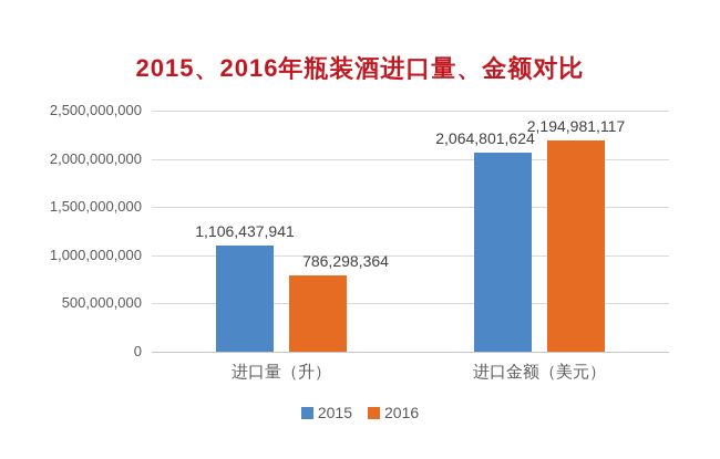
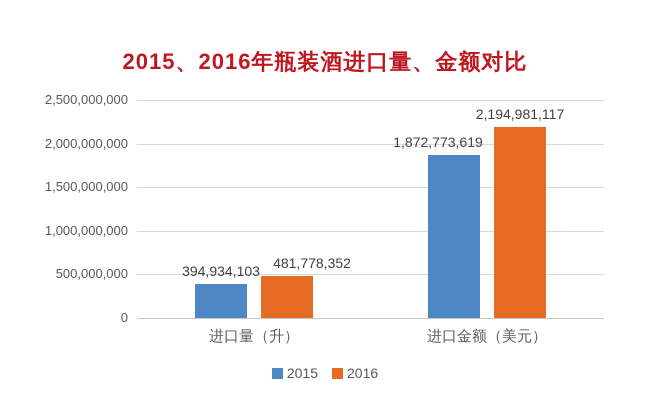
2015/进口量（升）: 1,106,437,941 -> 394,934,103
2016/进口量（升）: 786,298,364 -> 481,778,352
2015/进口金额（美元）: 2,064,801,624 -> 1,872,773,619
